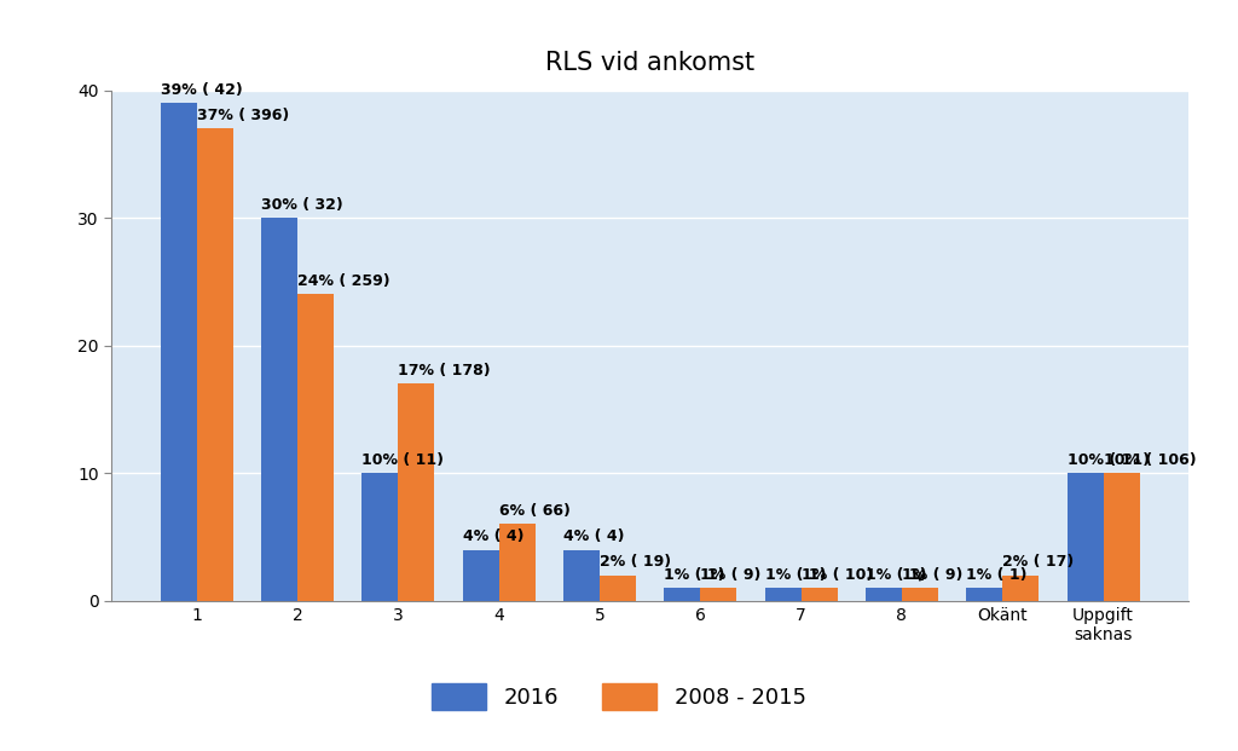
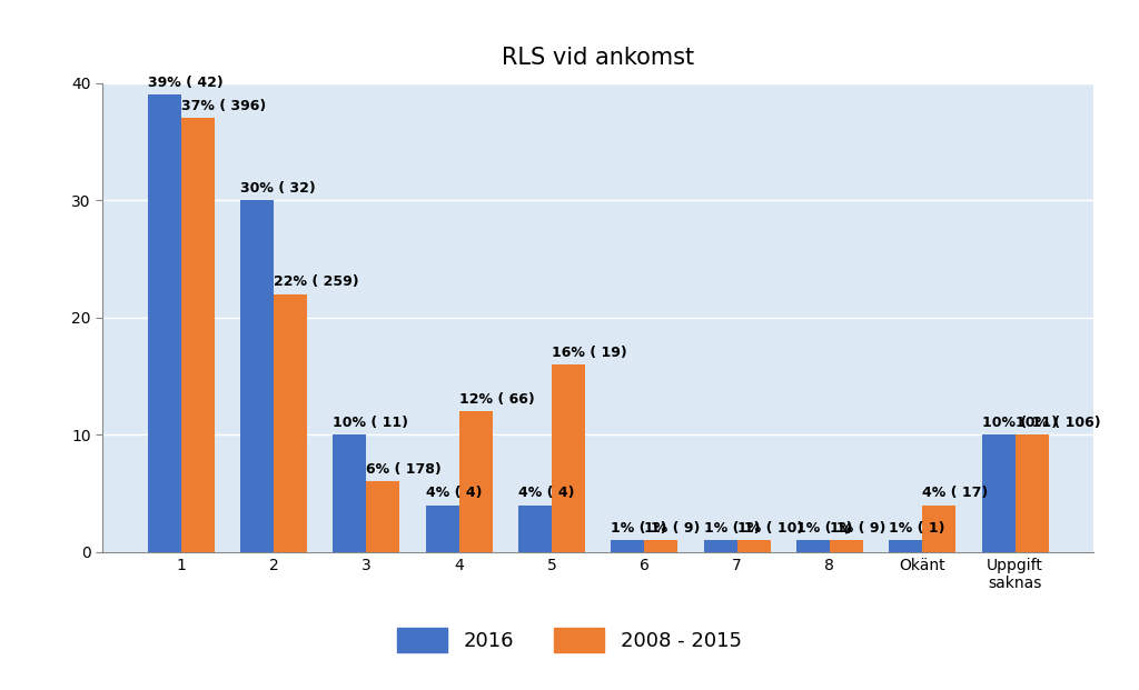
2008 - 2015/2: 24% -> 22%
2008 - 2015/3: 17% -> 6%
2008 - 2015/4: 6% -> 12%
2008 - 2015/5: 2% -> 16%
2008 - 2015/Okänt: 2% -> 4%
